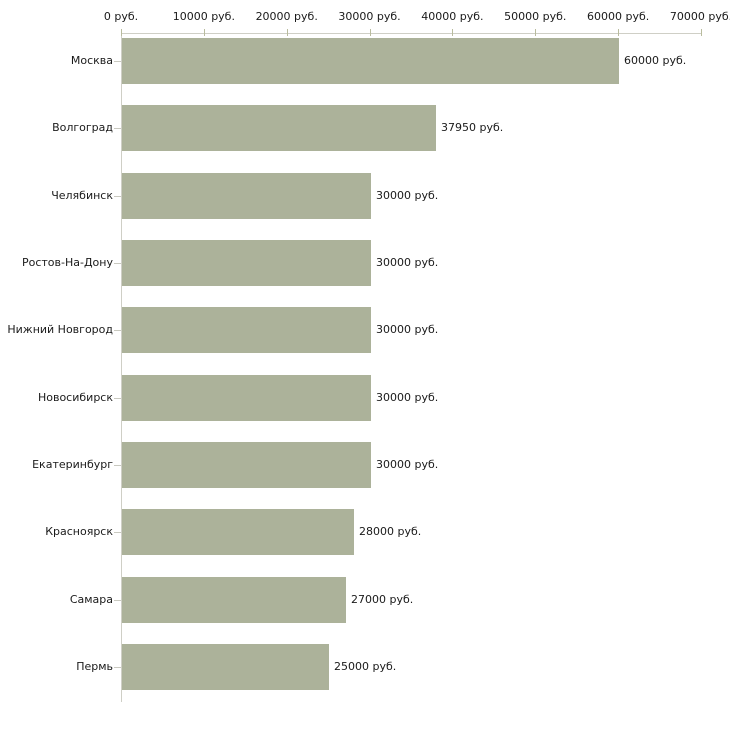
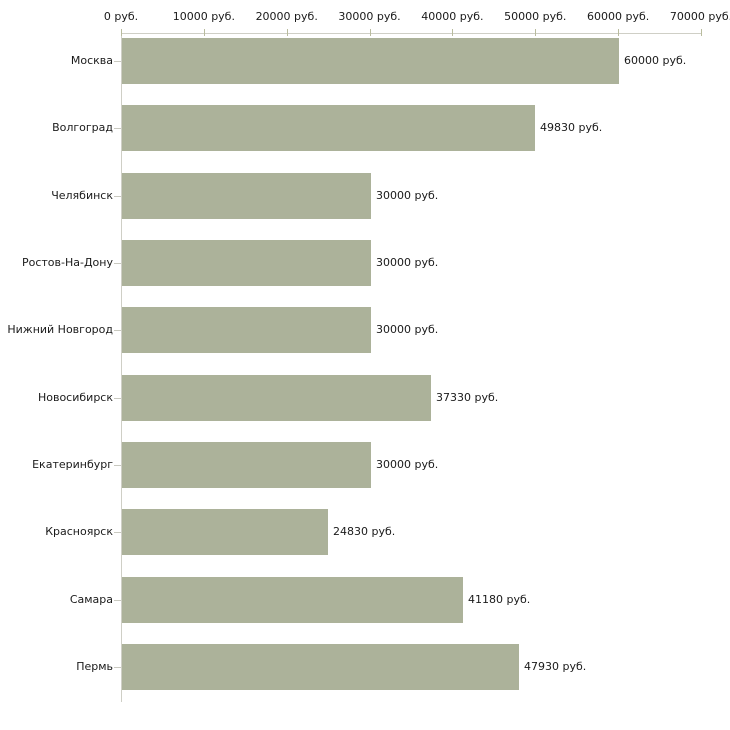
Волгоград: 37950 -> 49830
Новосибирск: 30000 -> 37330
Красноярск: 28000 -> 24830
Самара: 27000 -> 41180
Пермь: 25000 -> 47930
